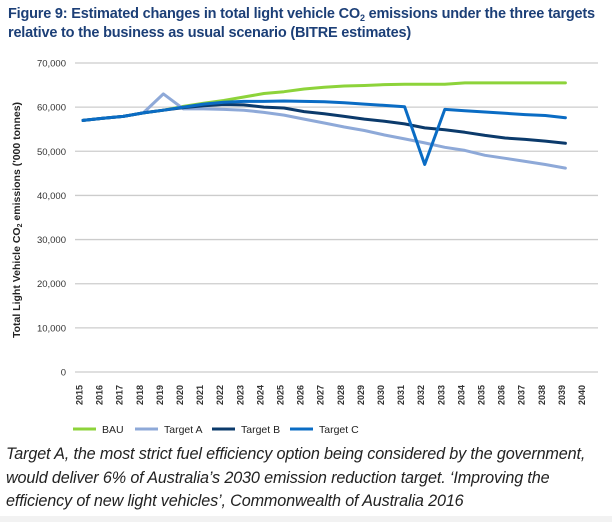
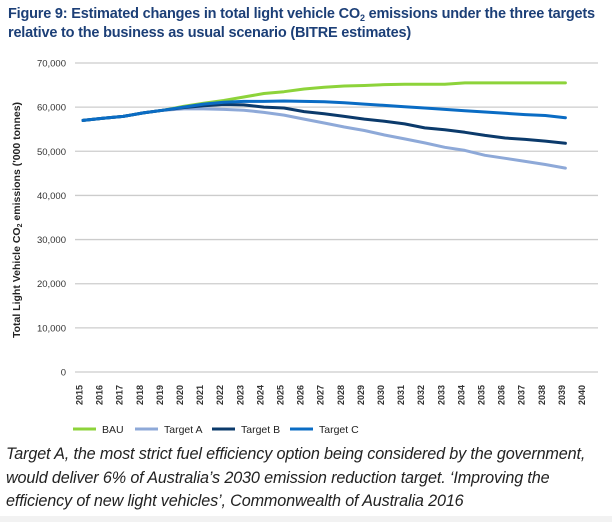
Target A/2019: 63000 -> 59000
Target C/2032: 47000 -> 60000
